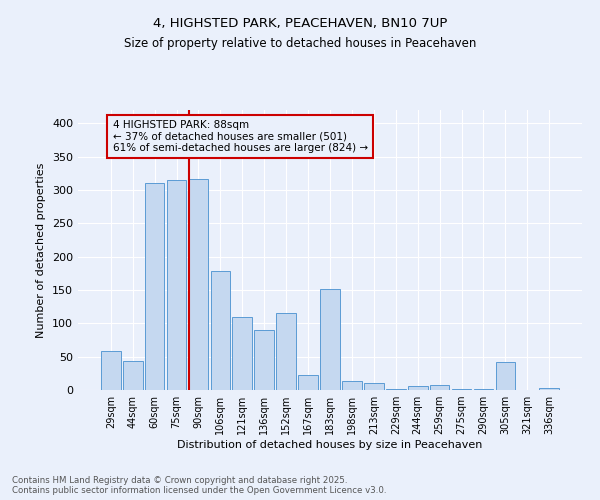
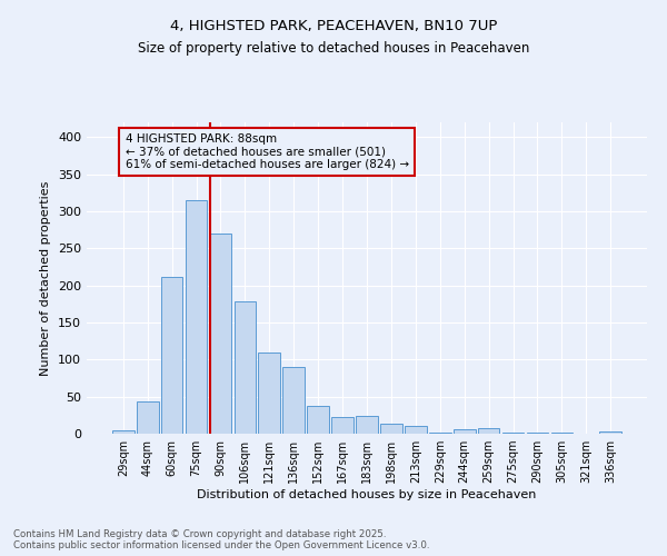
29sqm: 58 -> 5
60sqm: 310 -> 212
90sqm: 316 -> 270
152sqm: 116 -> 38
183sqm: 152 -> 24
305sqm: 42 -> 1
